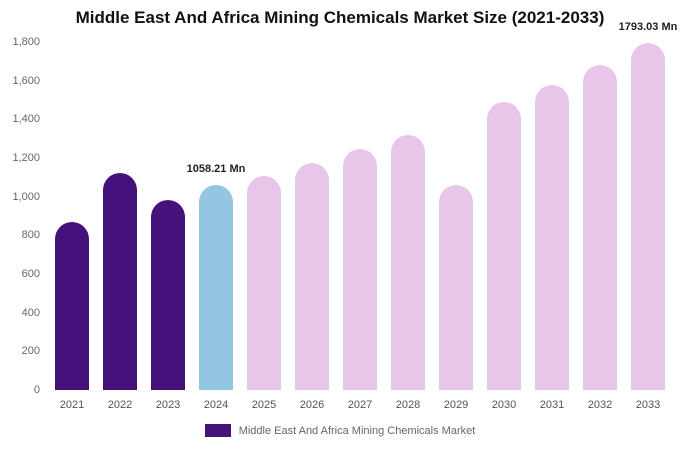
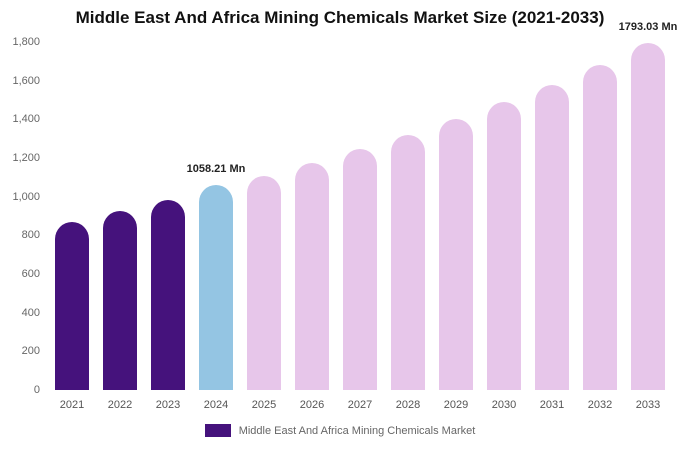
2022: 1120 -> 920
2029: 1060 -> 1400
